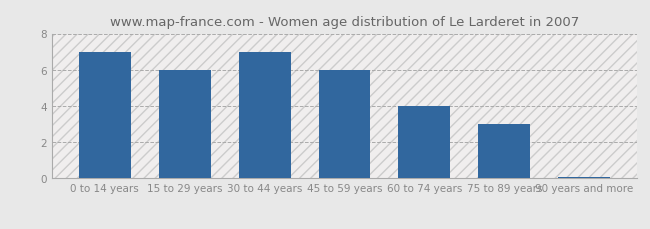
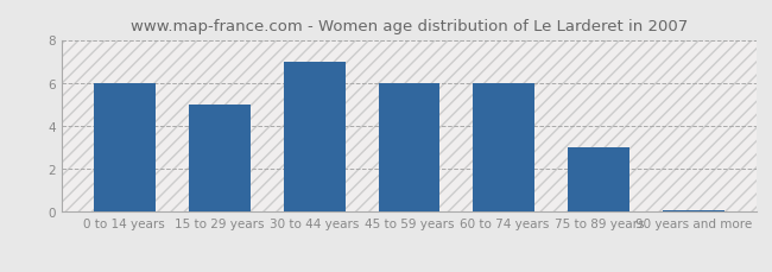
0 to 14 years: 7.0 -> 6.0
15 to 29 years: 6.0 -> 5.0
60 to 74 years: 4.0 -> 6.0
